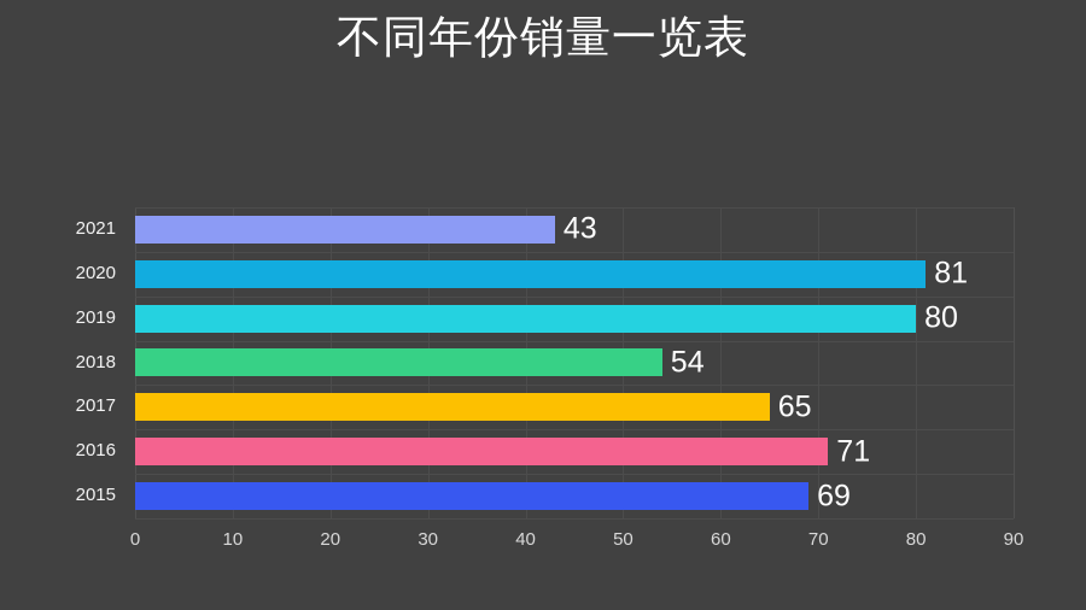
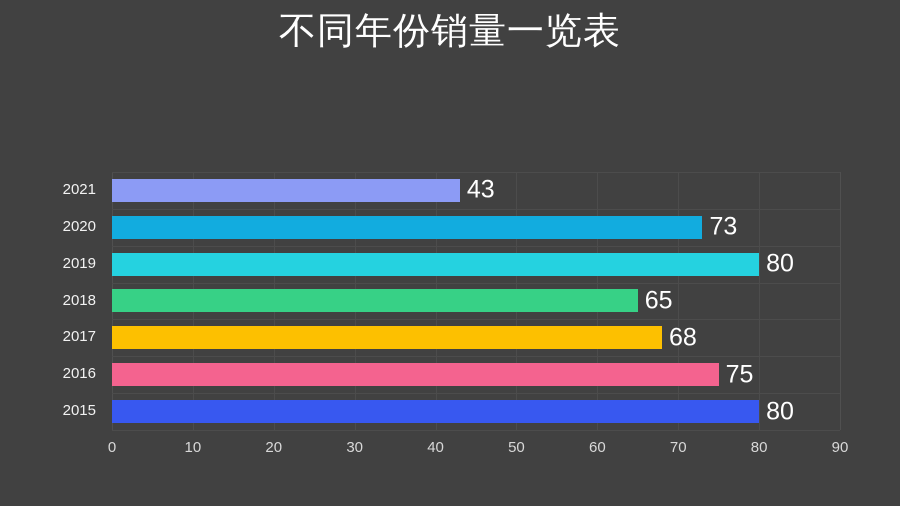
2020: 81 -> 73
2018: 54 -> 65
2017: 65 -> 68
2016: 71 -> 75
2015: 69 -> 80
